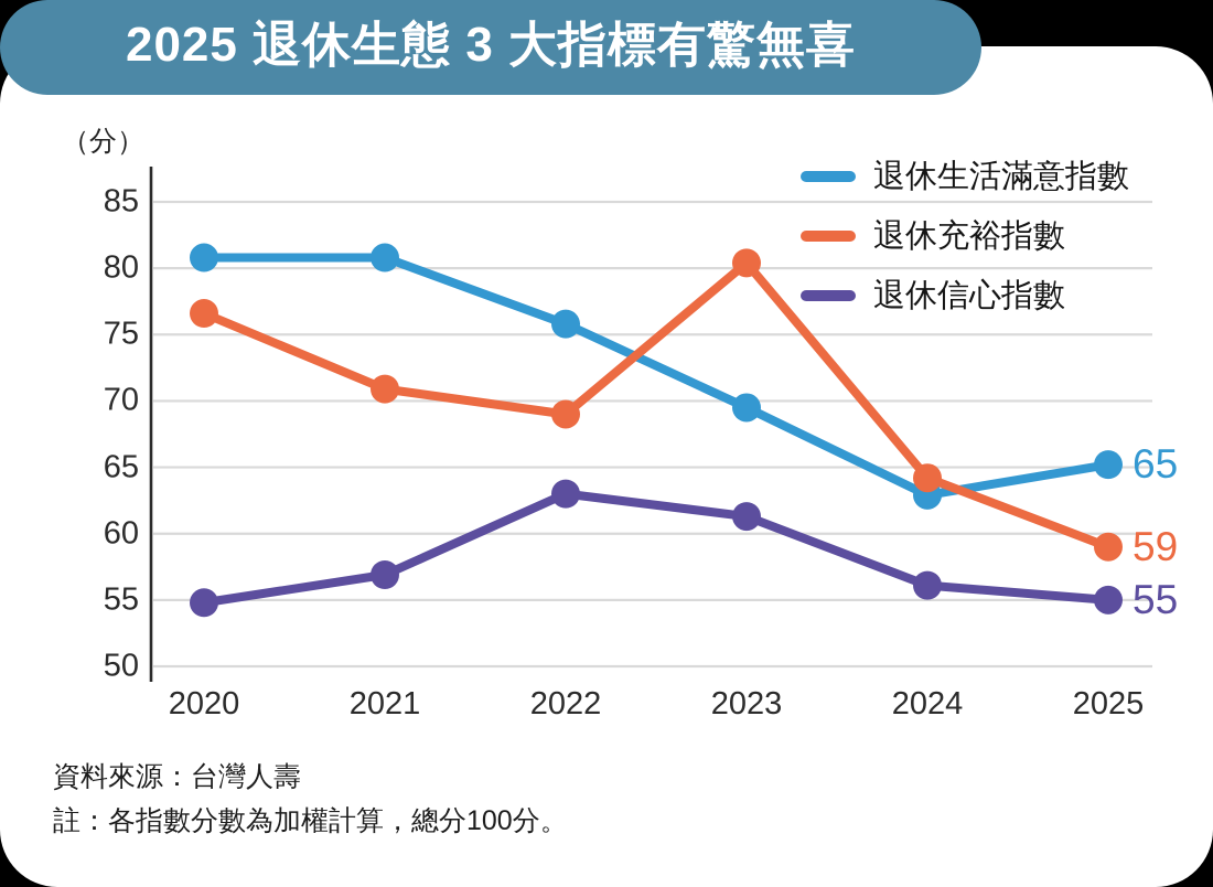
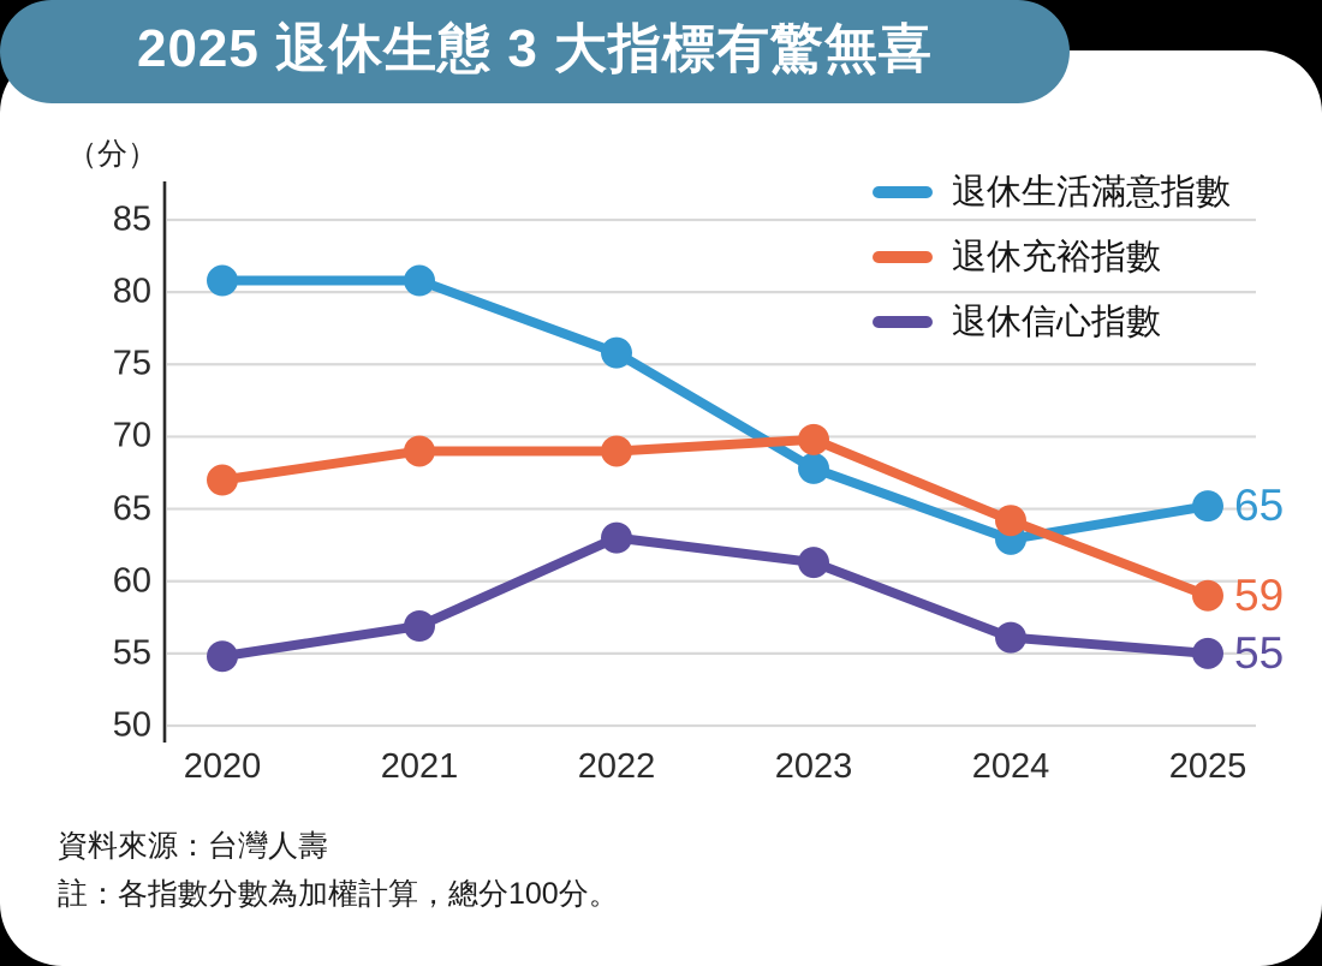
退休充裕指數/2020: 76.6 -> 67.0
退休充裕指數/2021: 70.9 -> 69.0
退休生活滿意指數/2023: 69.5 -> 67.8
退休充裕指數/2023: 80.4 -> 69.8
